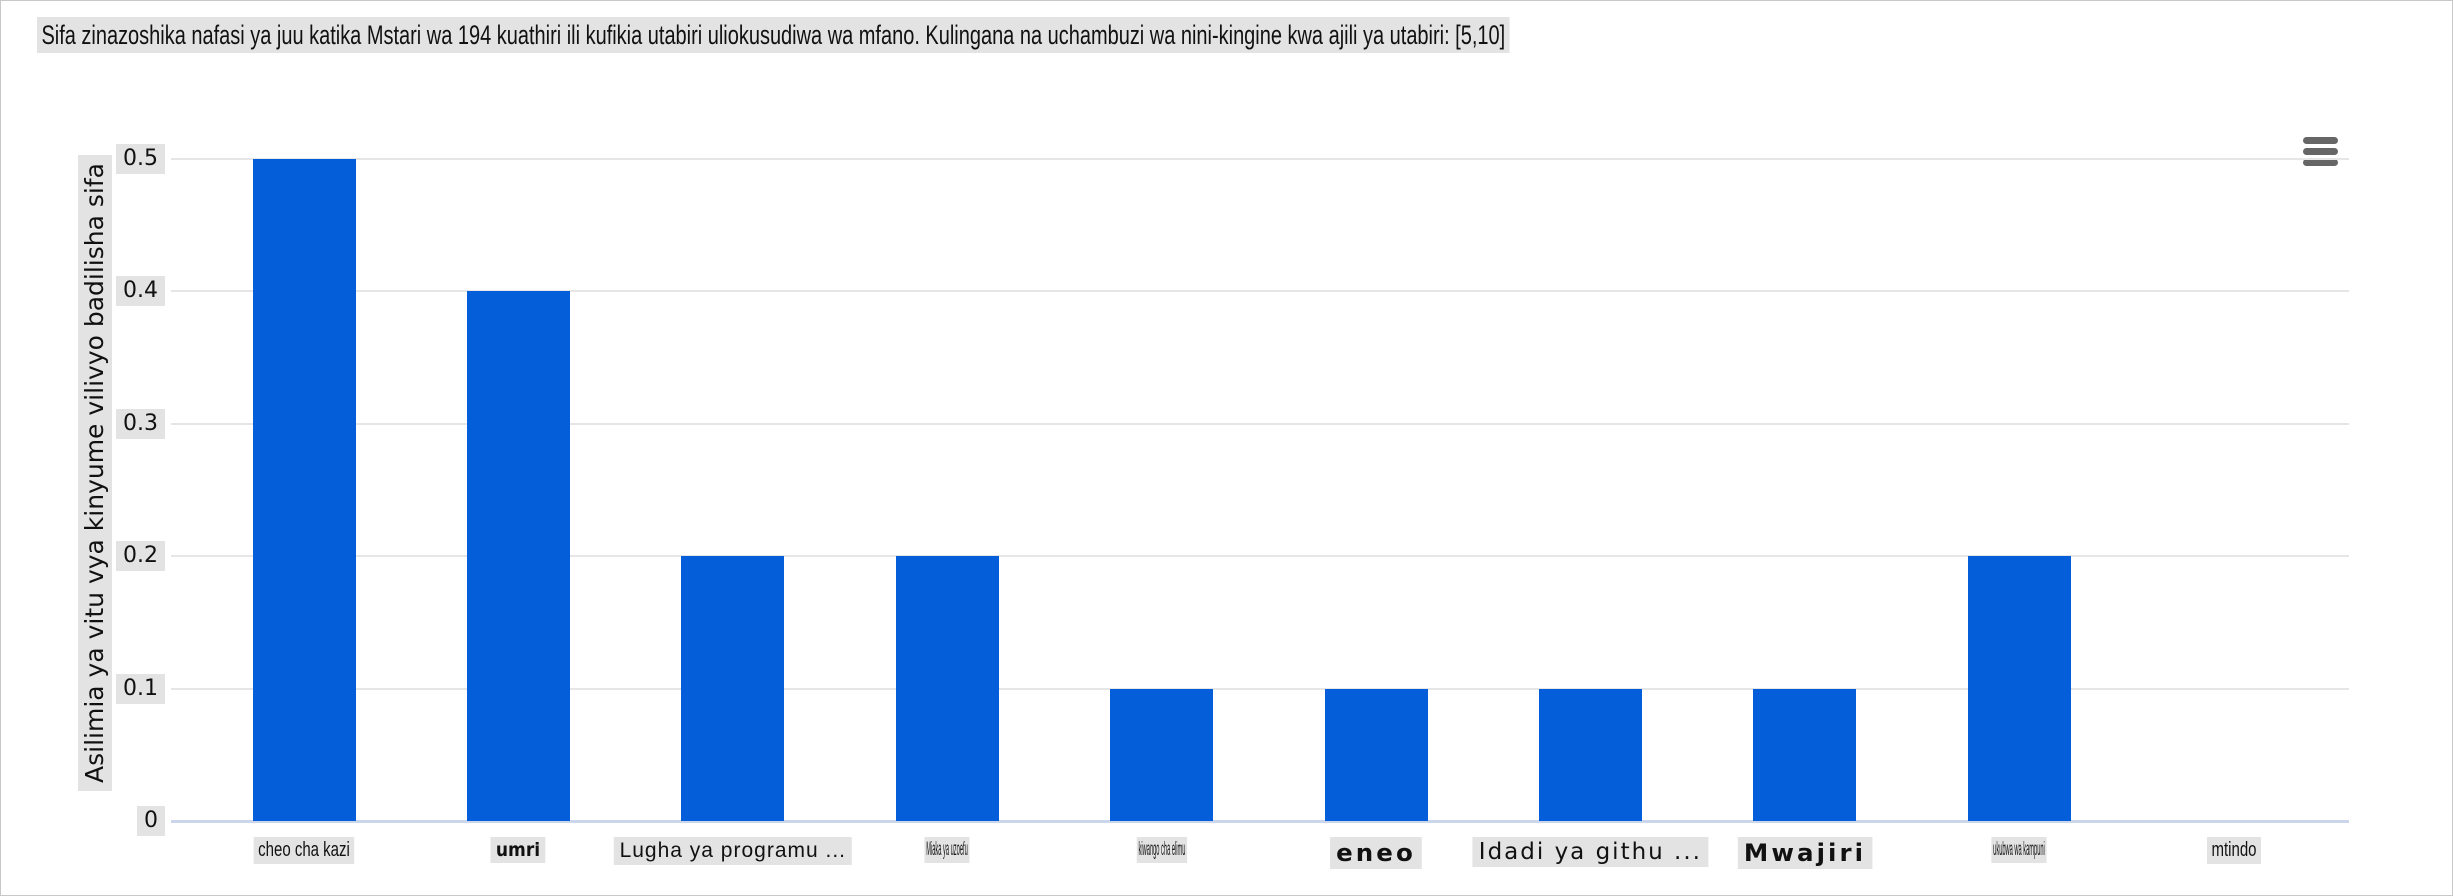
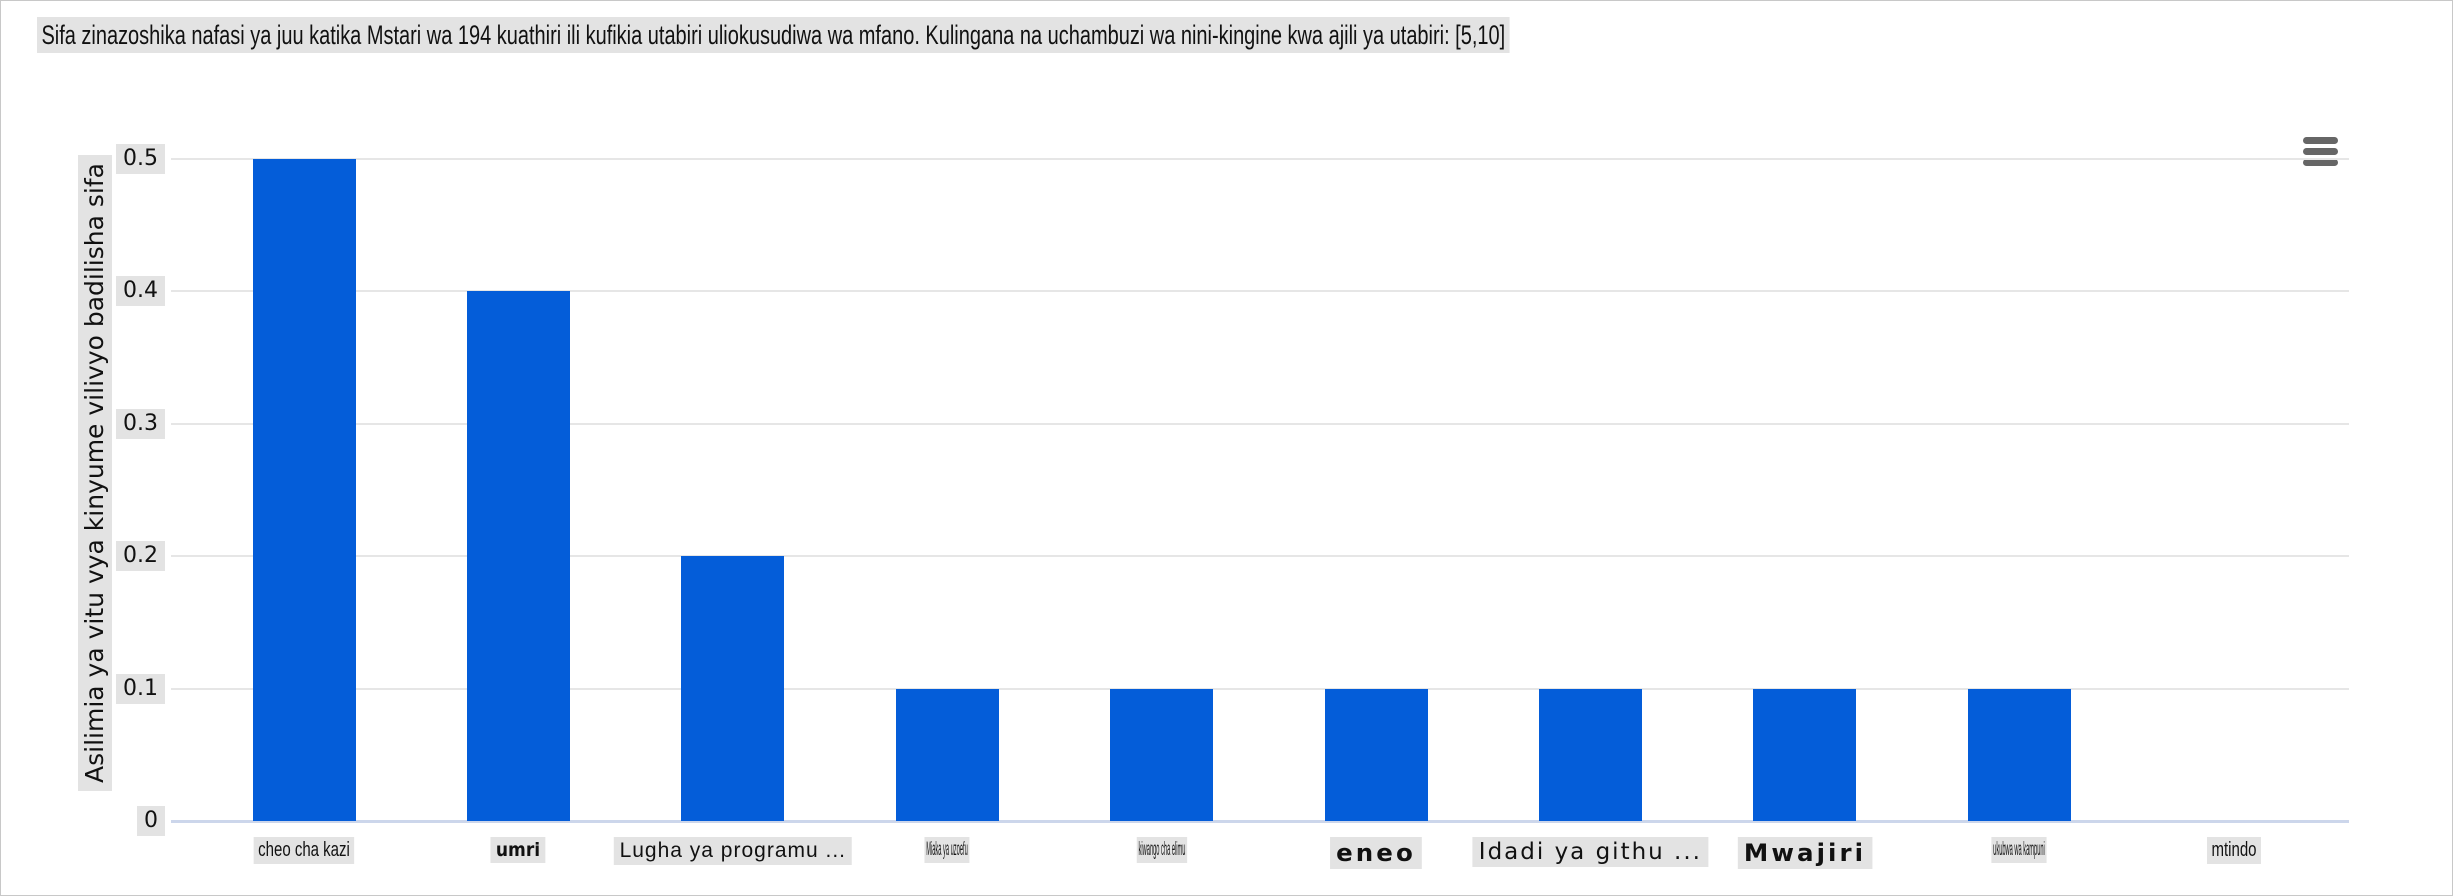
Miaka ya uzoefu: 0.2 -> 0.1
ukubwa wa kampuni: 0.2 -> 0.1
